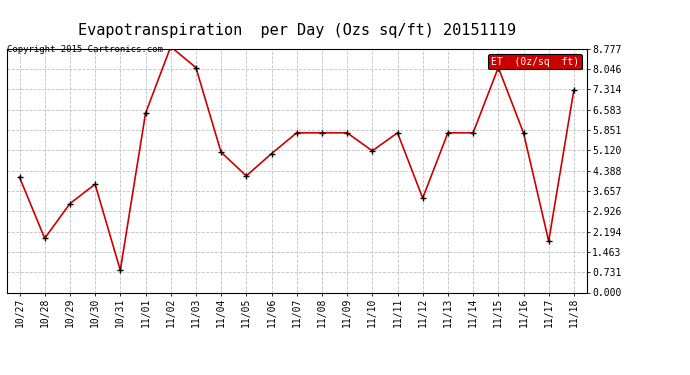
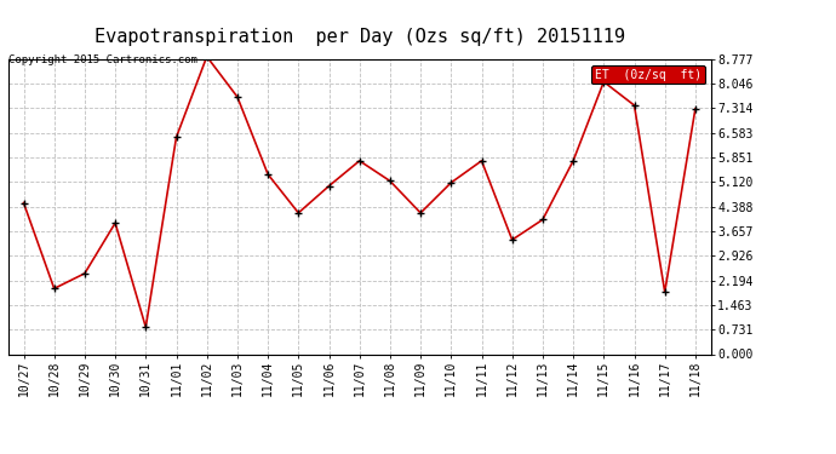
10/27: 4.15 -> 4.50
10/29: 3.20 -> 2.40
11/03: 8.10 -> 7.65
11/04: 5.05 -> 5.35
11/08: 5.75 -> 5.15
11/09: 5.75 -> 4.20
11/13: 5.75 -> 4.00
11/16: 5.75 -> 7.40
